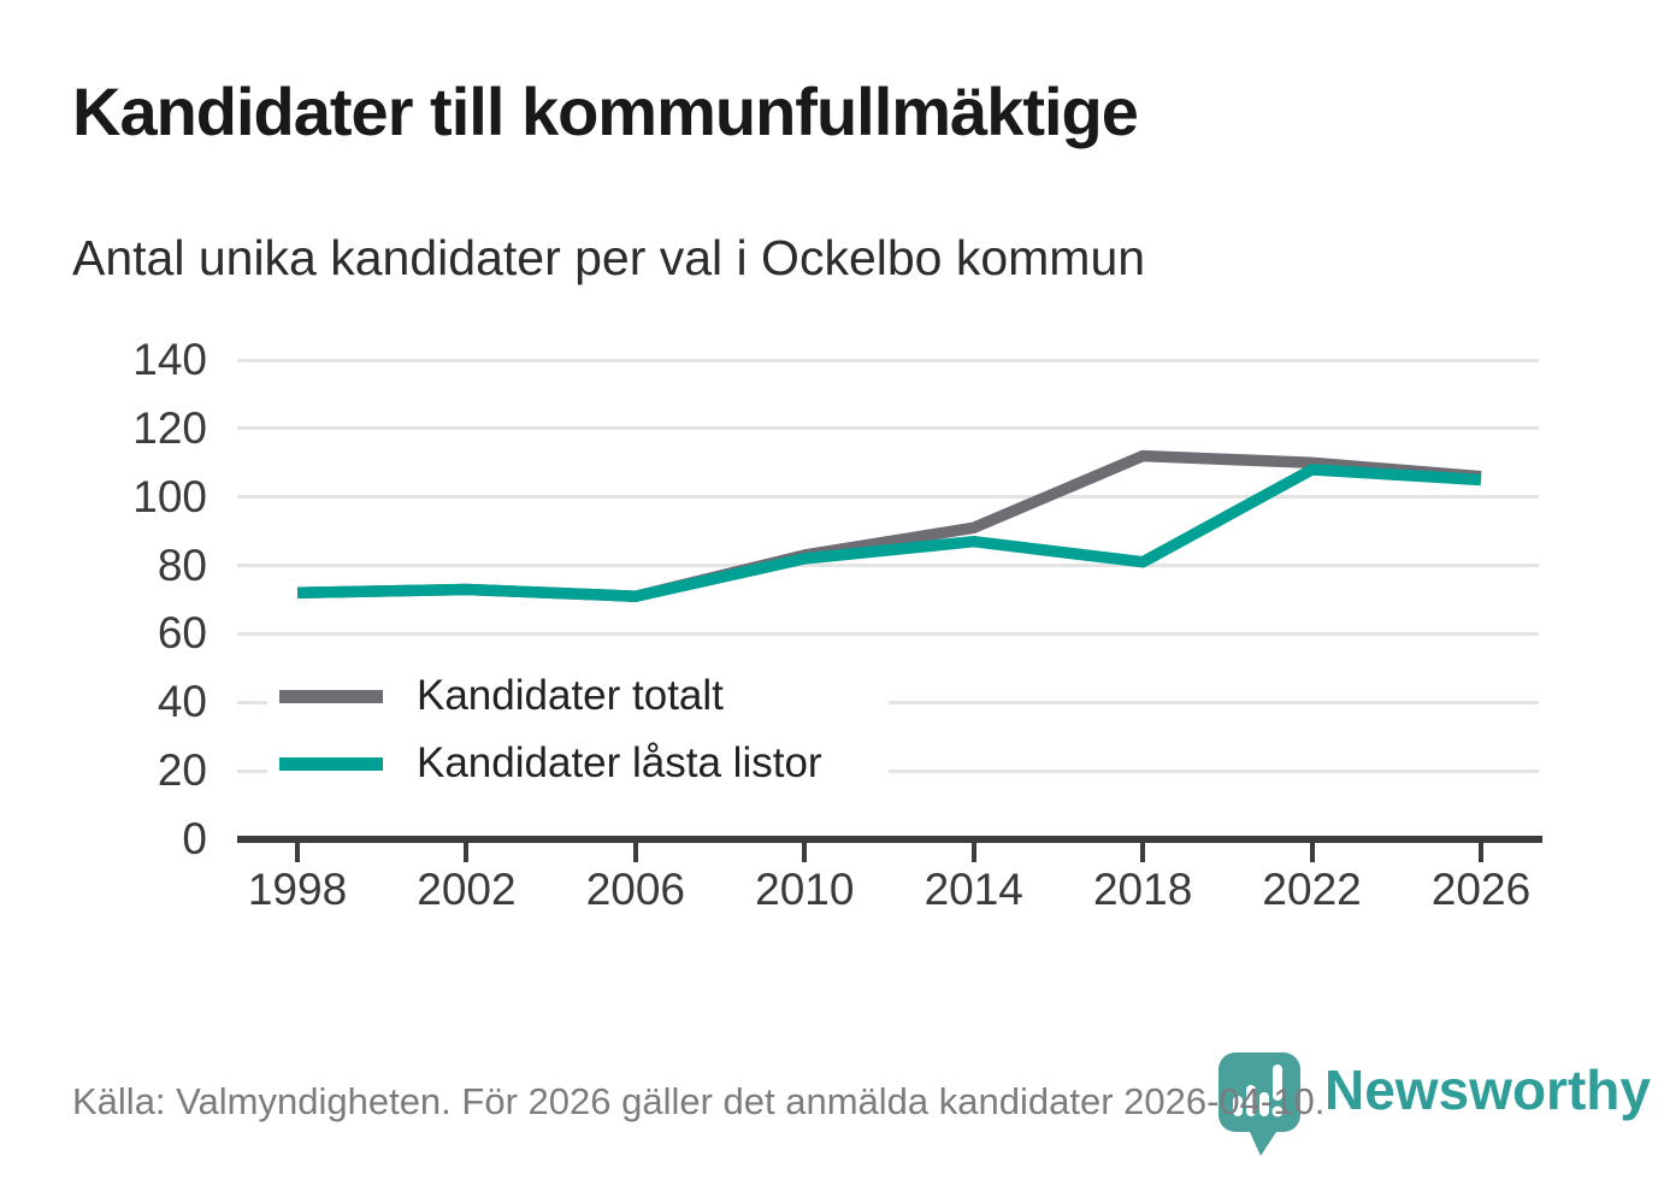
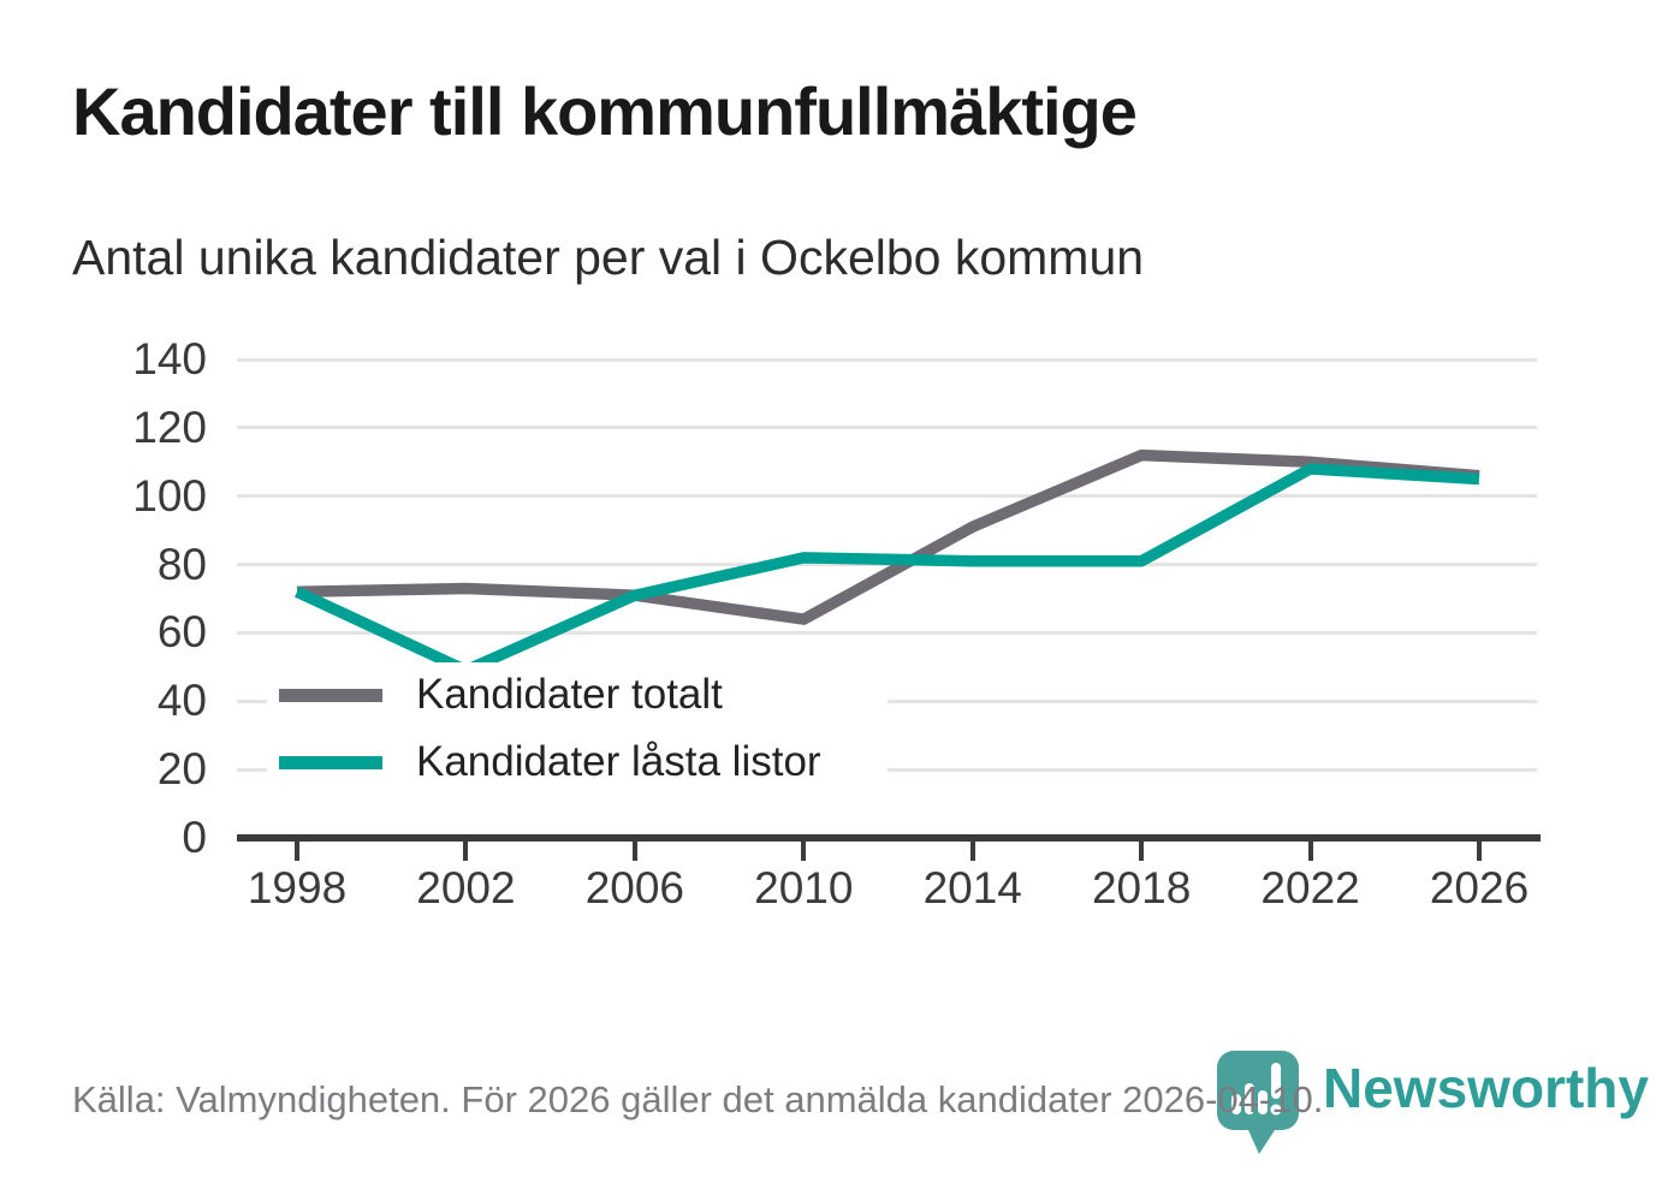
Kandidater låsta listor/2002: 73 -> 49
Kandidater totalt/2010: 83 -> 64
Kandidater låsta listor/2014: 87 -> 81
